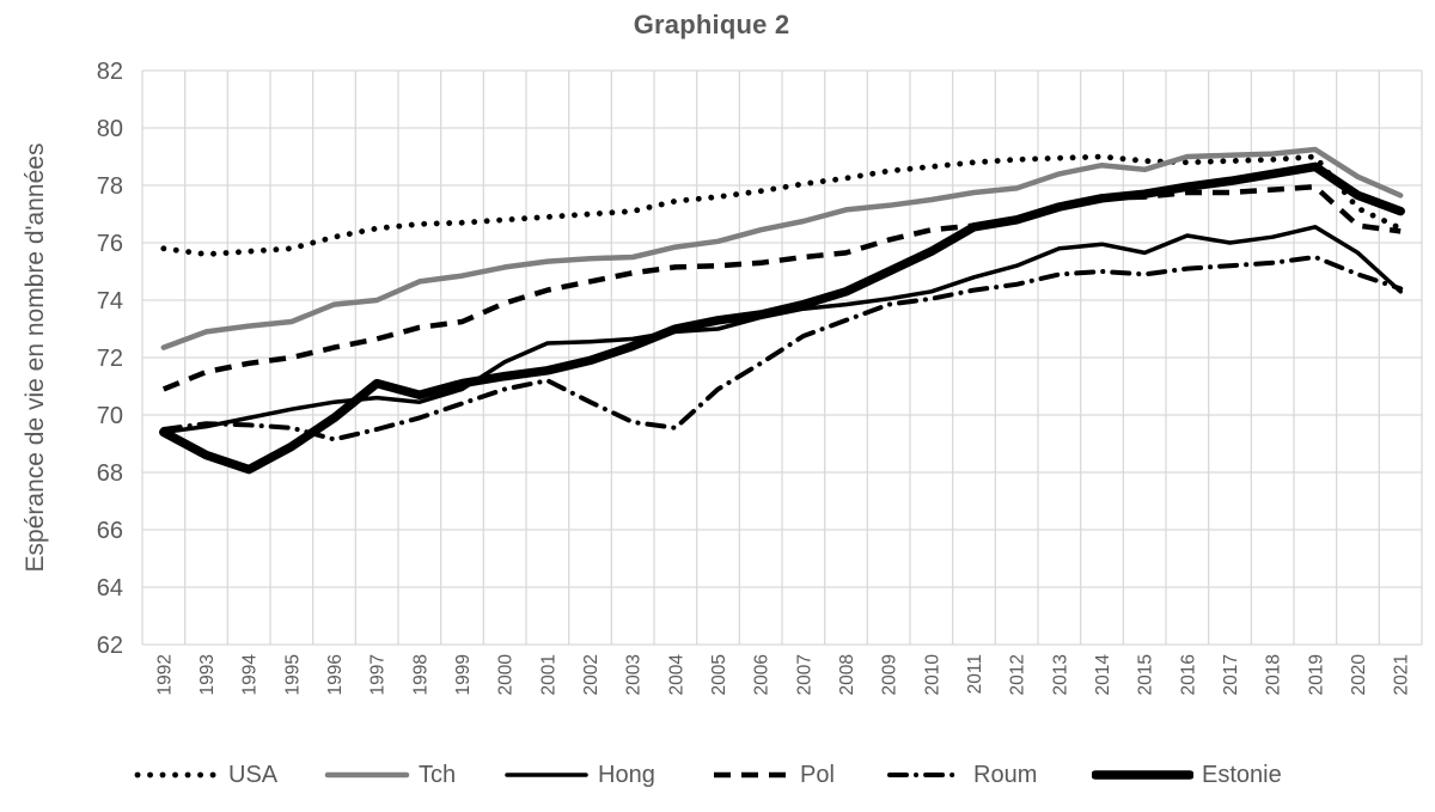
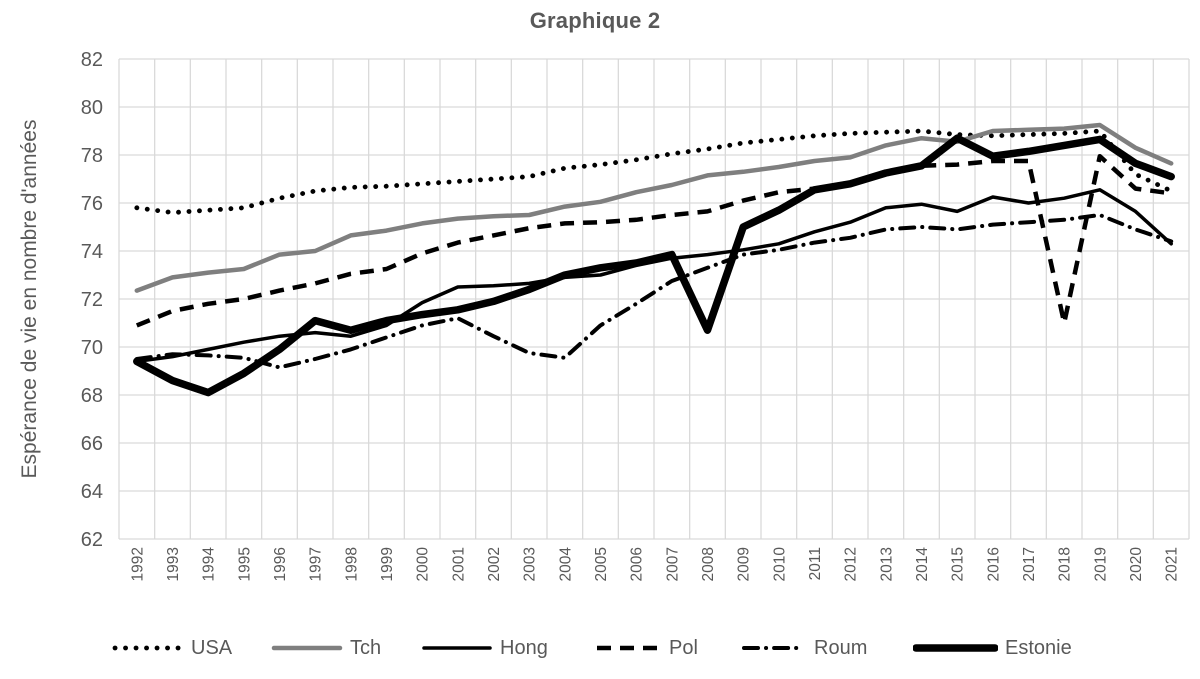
Estonie/2008: 74.3 -> 70.7
Estonie/2015: 77.7 -> 78.7
Pol/2018: 77.8 -> 71.0
